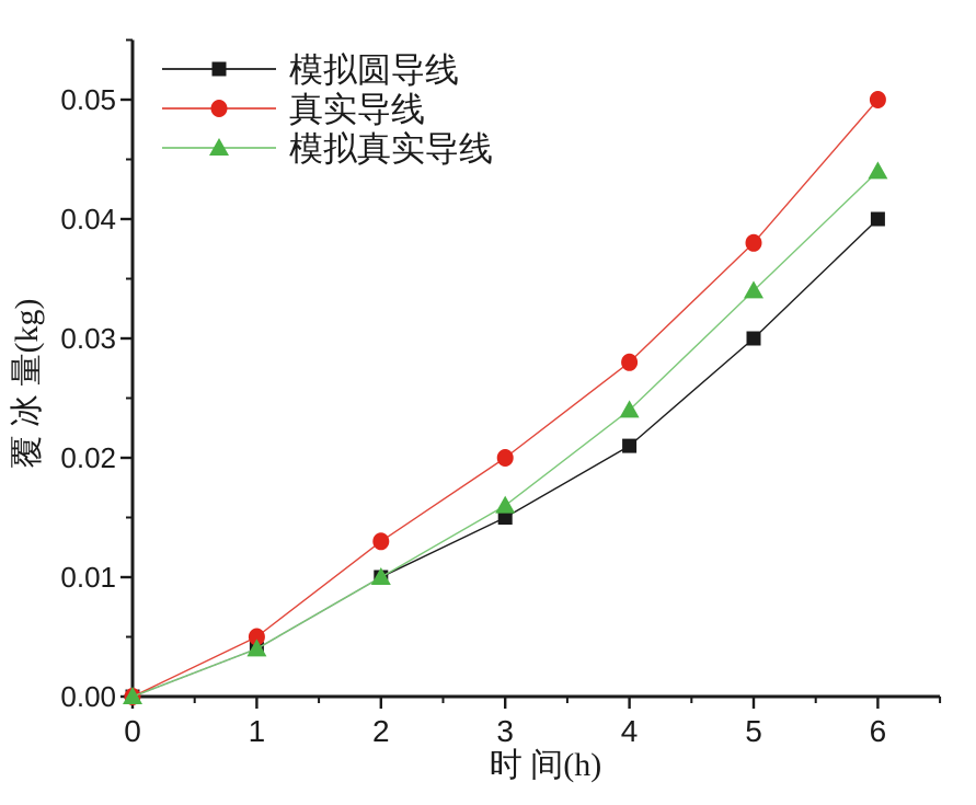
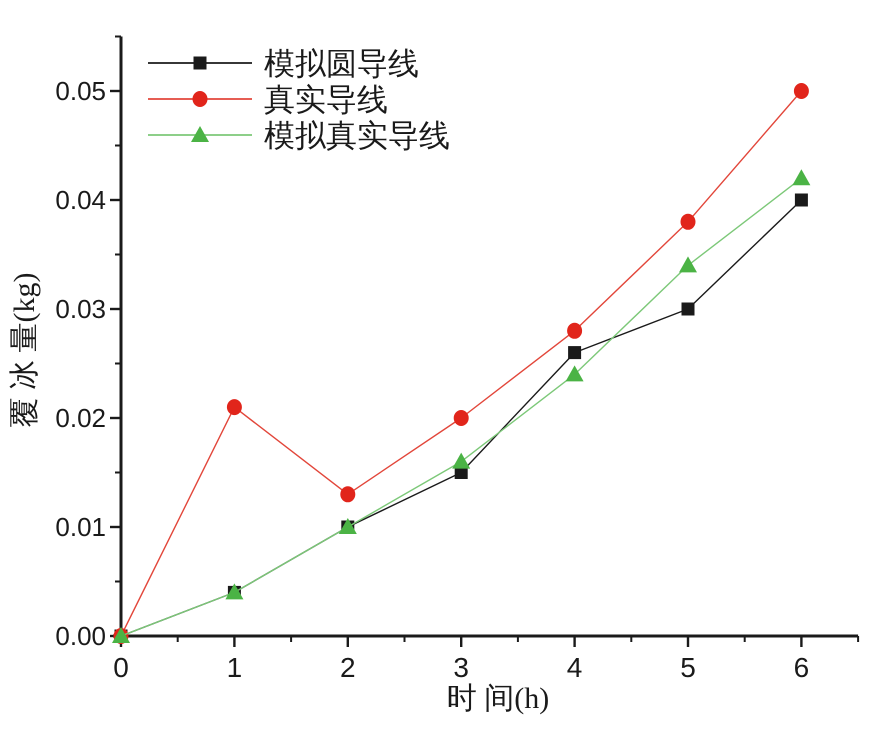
真实导线/1: 0.005 -> 0.021
模拟圆导线/4: 0.021 -> 0.026
模拟真实导线/6: 0.044 -> 0.042
